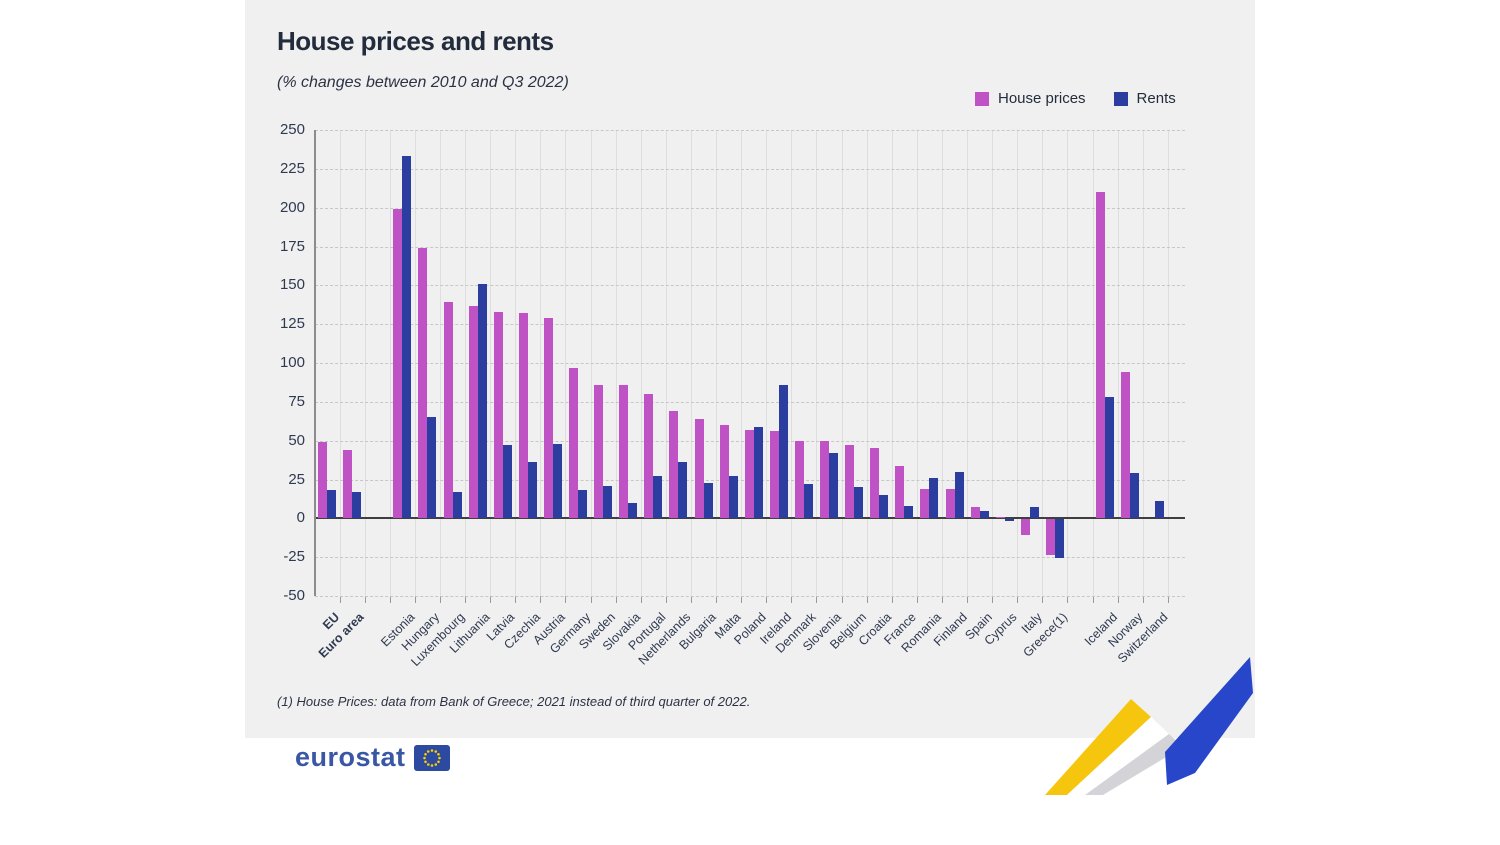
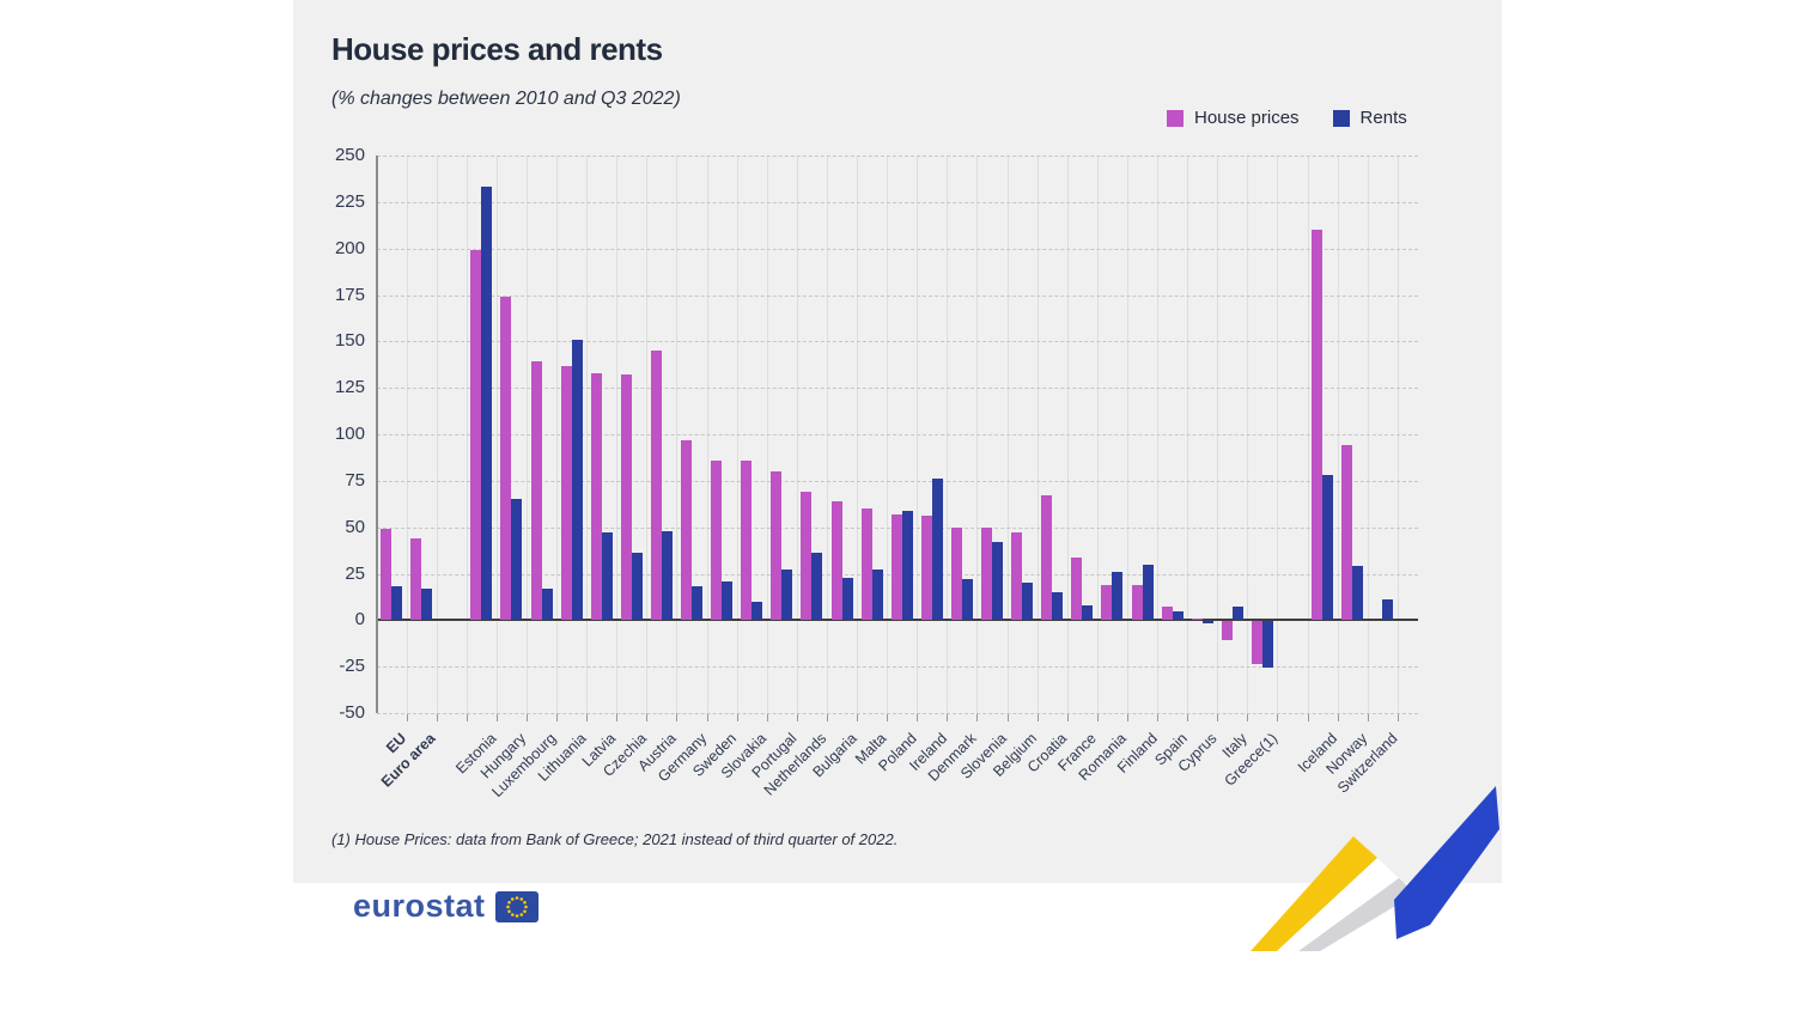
House prices/Austria: 129 -> 145
Rents/Ireland: 86 -> 76
House prices/Croatia: 45 -> 67
